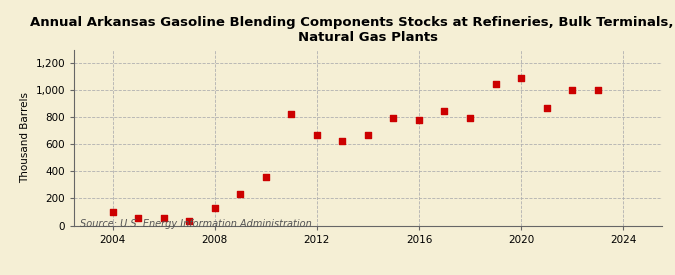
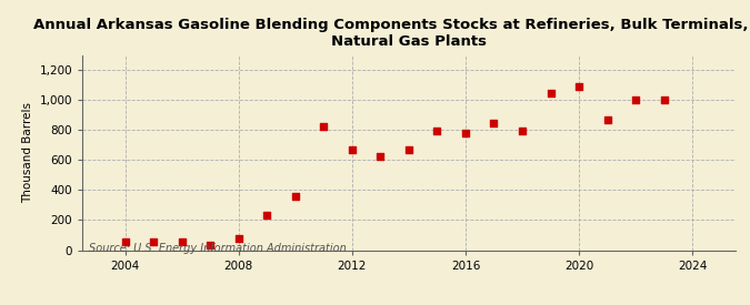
2004: 100 -> 60
2008: 130 -> 80
